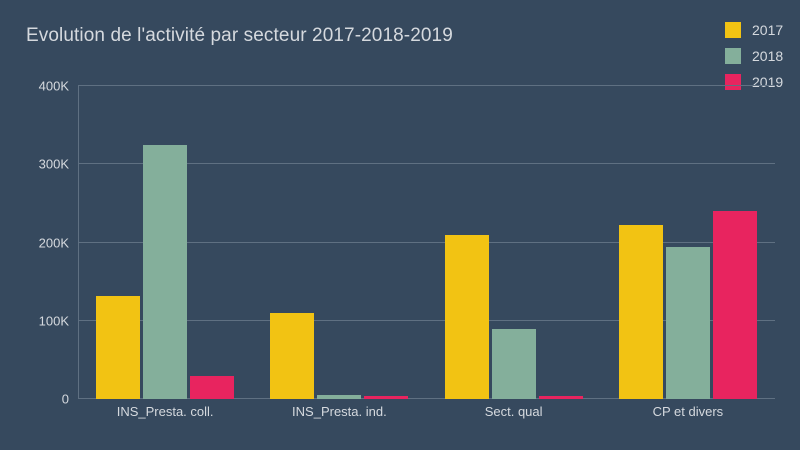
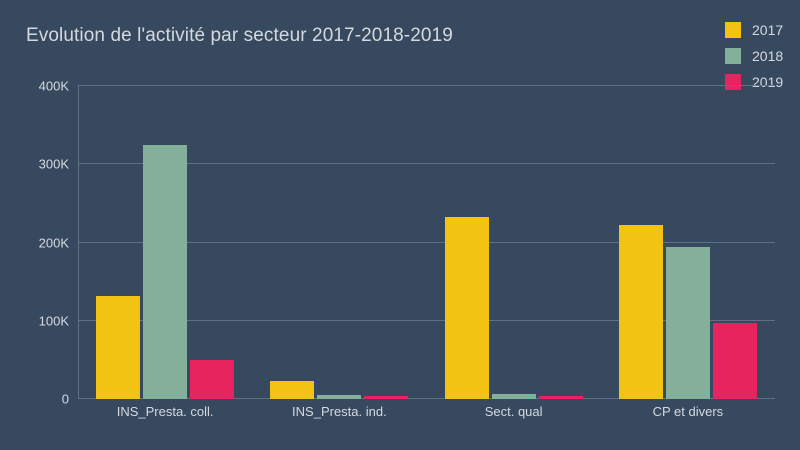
2019/INS_Presta. coll.: 30K -> 50K
2017/INS_Presta. ind.: 110K -> 20K
2017/Sect. qual: 210K -> 230K
2018/Sect. qual: 90K -> 10K
2019/CP et divers: 240K -> 100K
